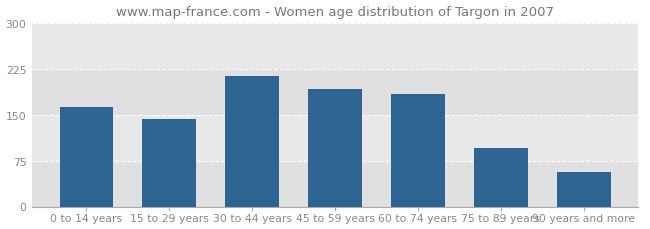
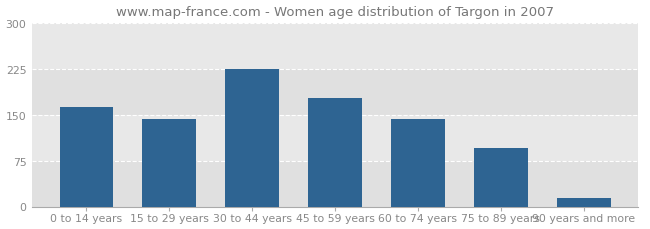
30 to 44 years: 214 -> 224
45 to 59 years: 192 -> 178
60 to 74 years: 184 -> 143
90 years and more: 56 -> 14
